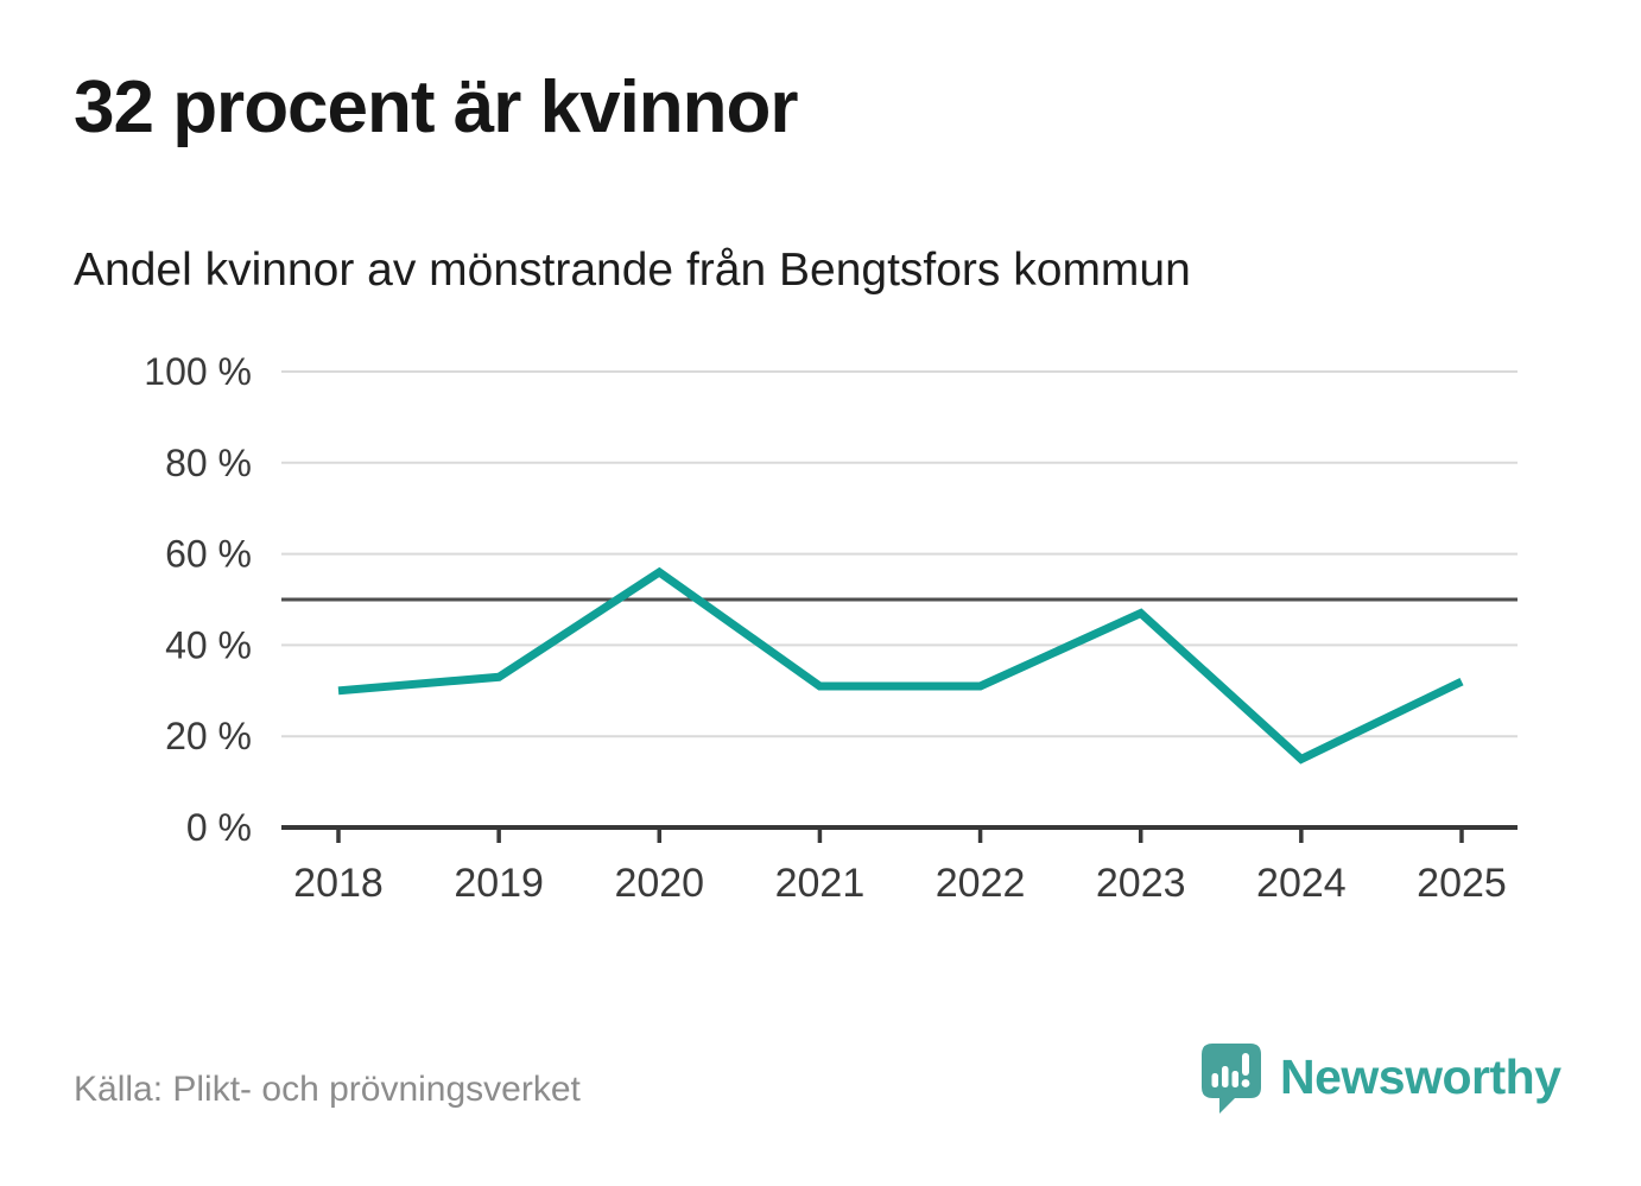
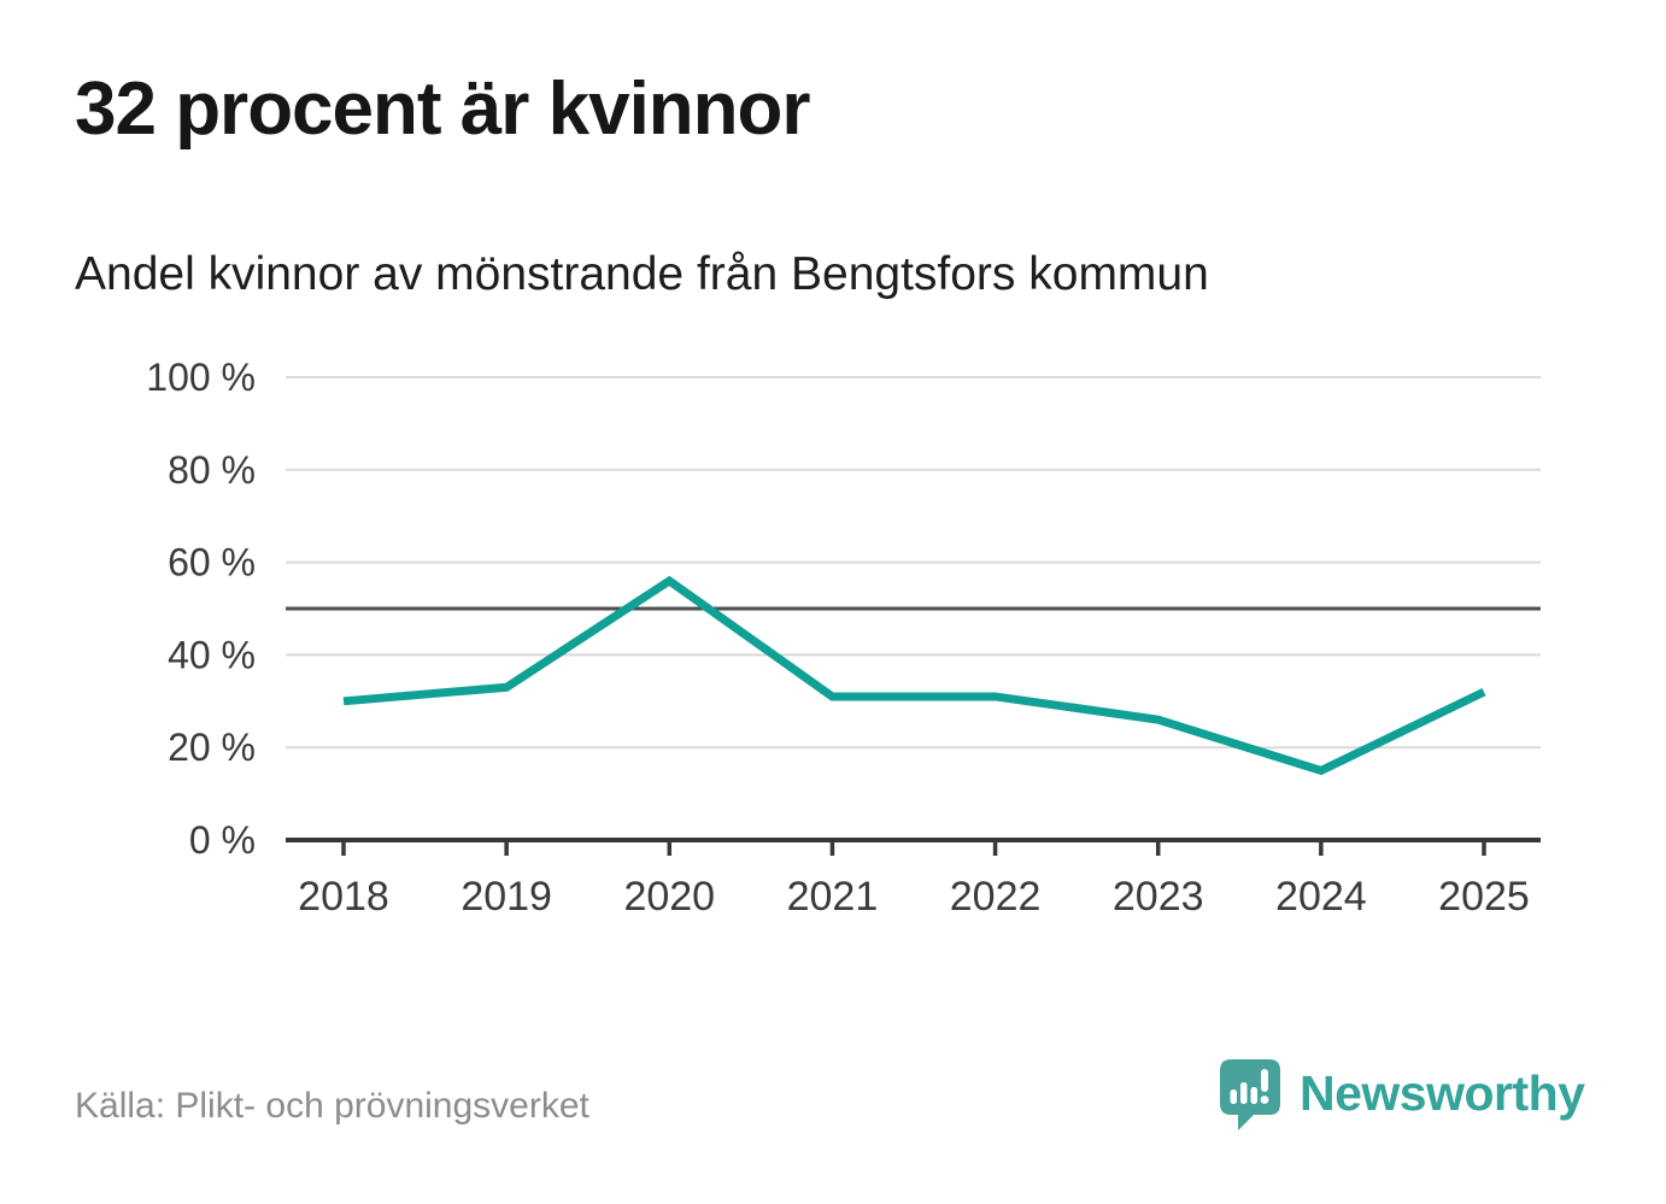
2023: 47% -> 26%
